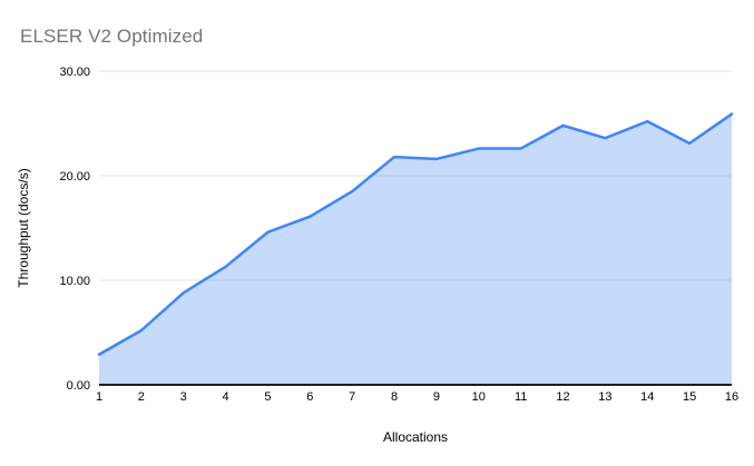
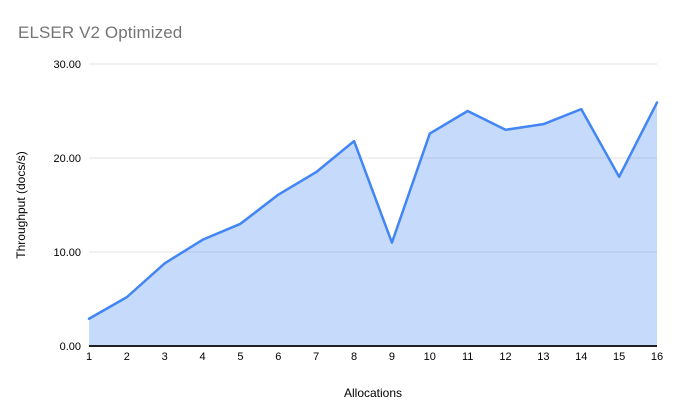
5: 15 -> 13
9: 22 -> 11
11: 23 -> 25
12: 25 -> 23
15: 23 -> 18
